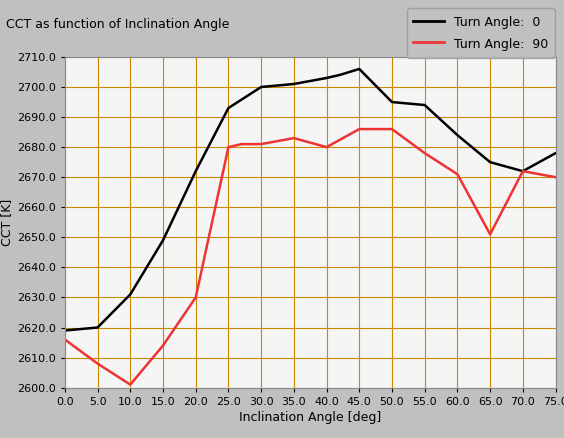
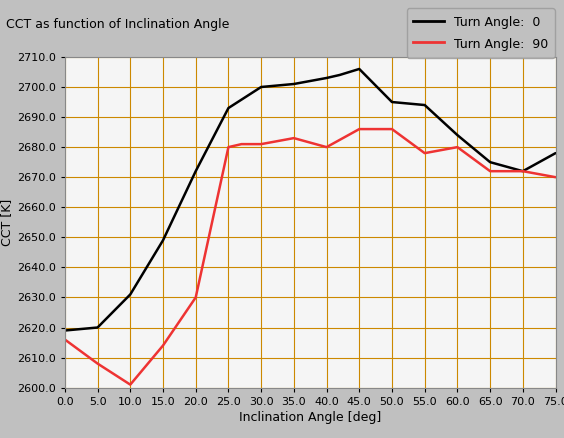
Turn Angle: 90/60.0: 2671 -> 2680
Turn Angle: 90/65.0: 2651 -> 2672
